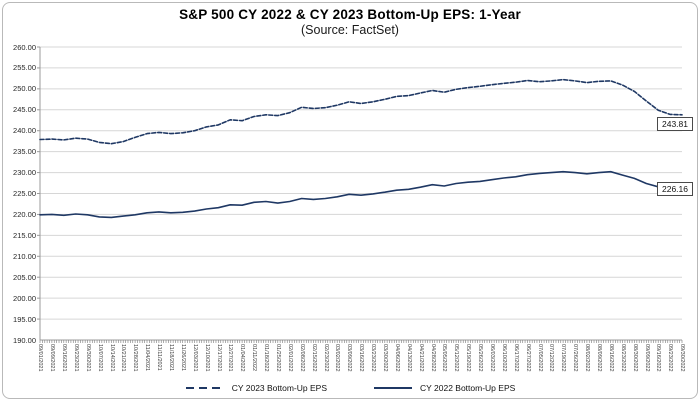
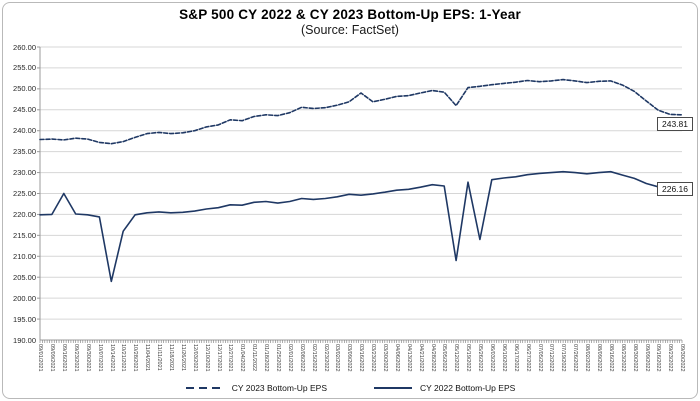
CY 2022 Bottom-Up EPS/09/16/2021: 220 -> 225
CY 2022 Bottom-Up EPS/10/14/2021: 219 -> 204
CY 2022 Bottom-Up EPS/10/21/2021: 220 -> 216
CY 2023 Bottom-Up EPS/03/16/2022: 246 -> 249
CY 2023 Bottom-Up EPS/05/12/2022: 250 -> 246
CY 2022 Bottom-Up EPS/05/12/2022: 227 -> 209
CY 2022 Bottom-Up EPS/05/26/2022: 228 -> 214
